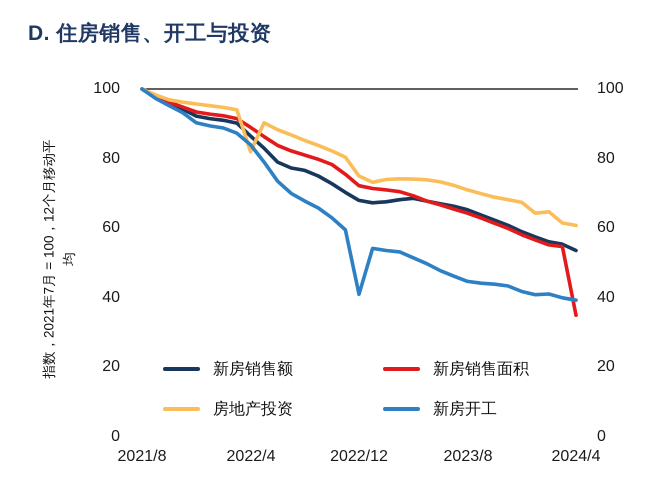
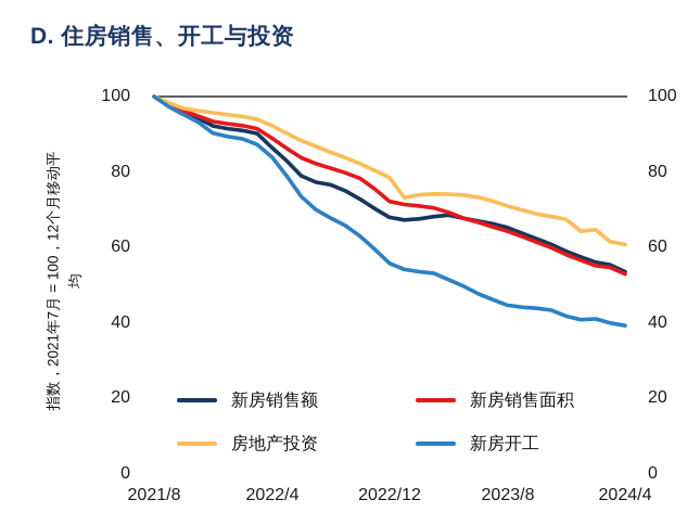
房地产投资/2022/4: 82 -> 92
房地产投资/2022/12: 75 -> 78
新房开工/2022/12: 41 -> 56
新房销售面积/2024/4: 35 -> 53
